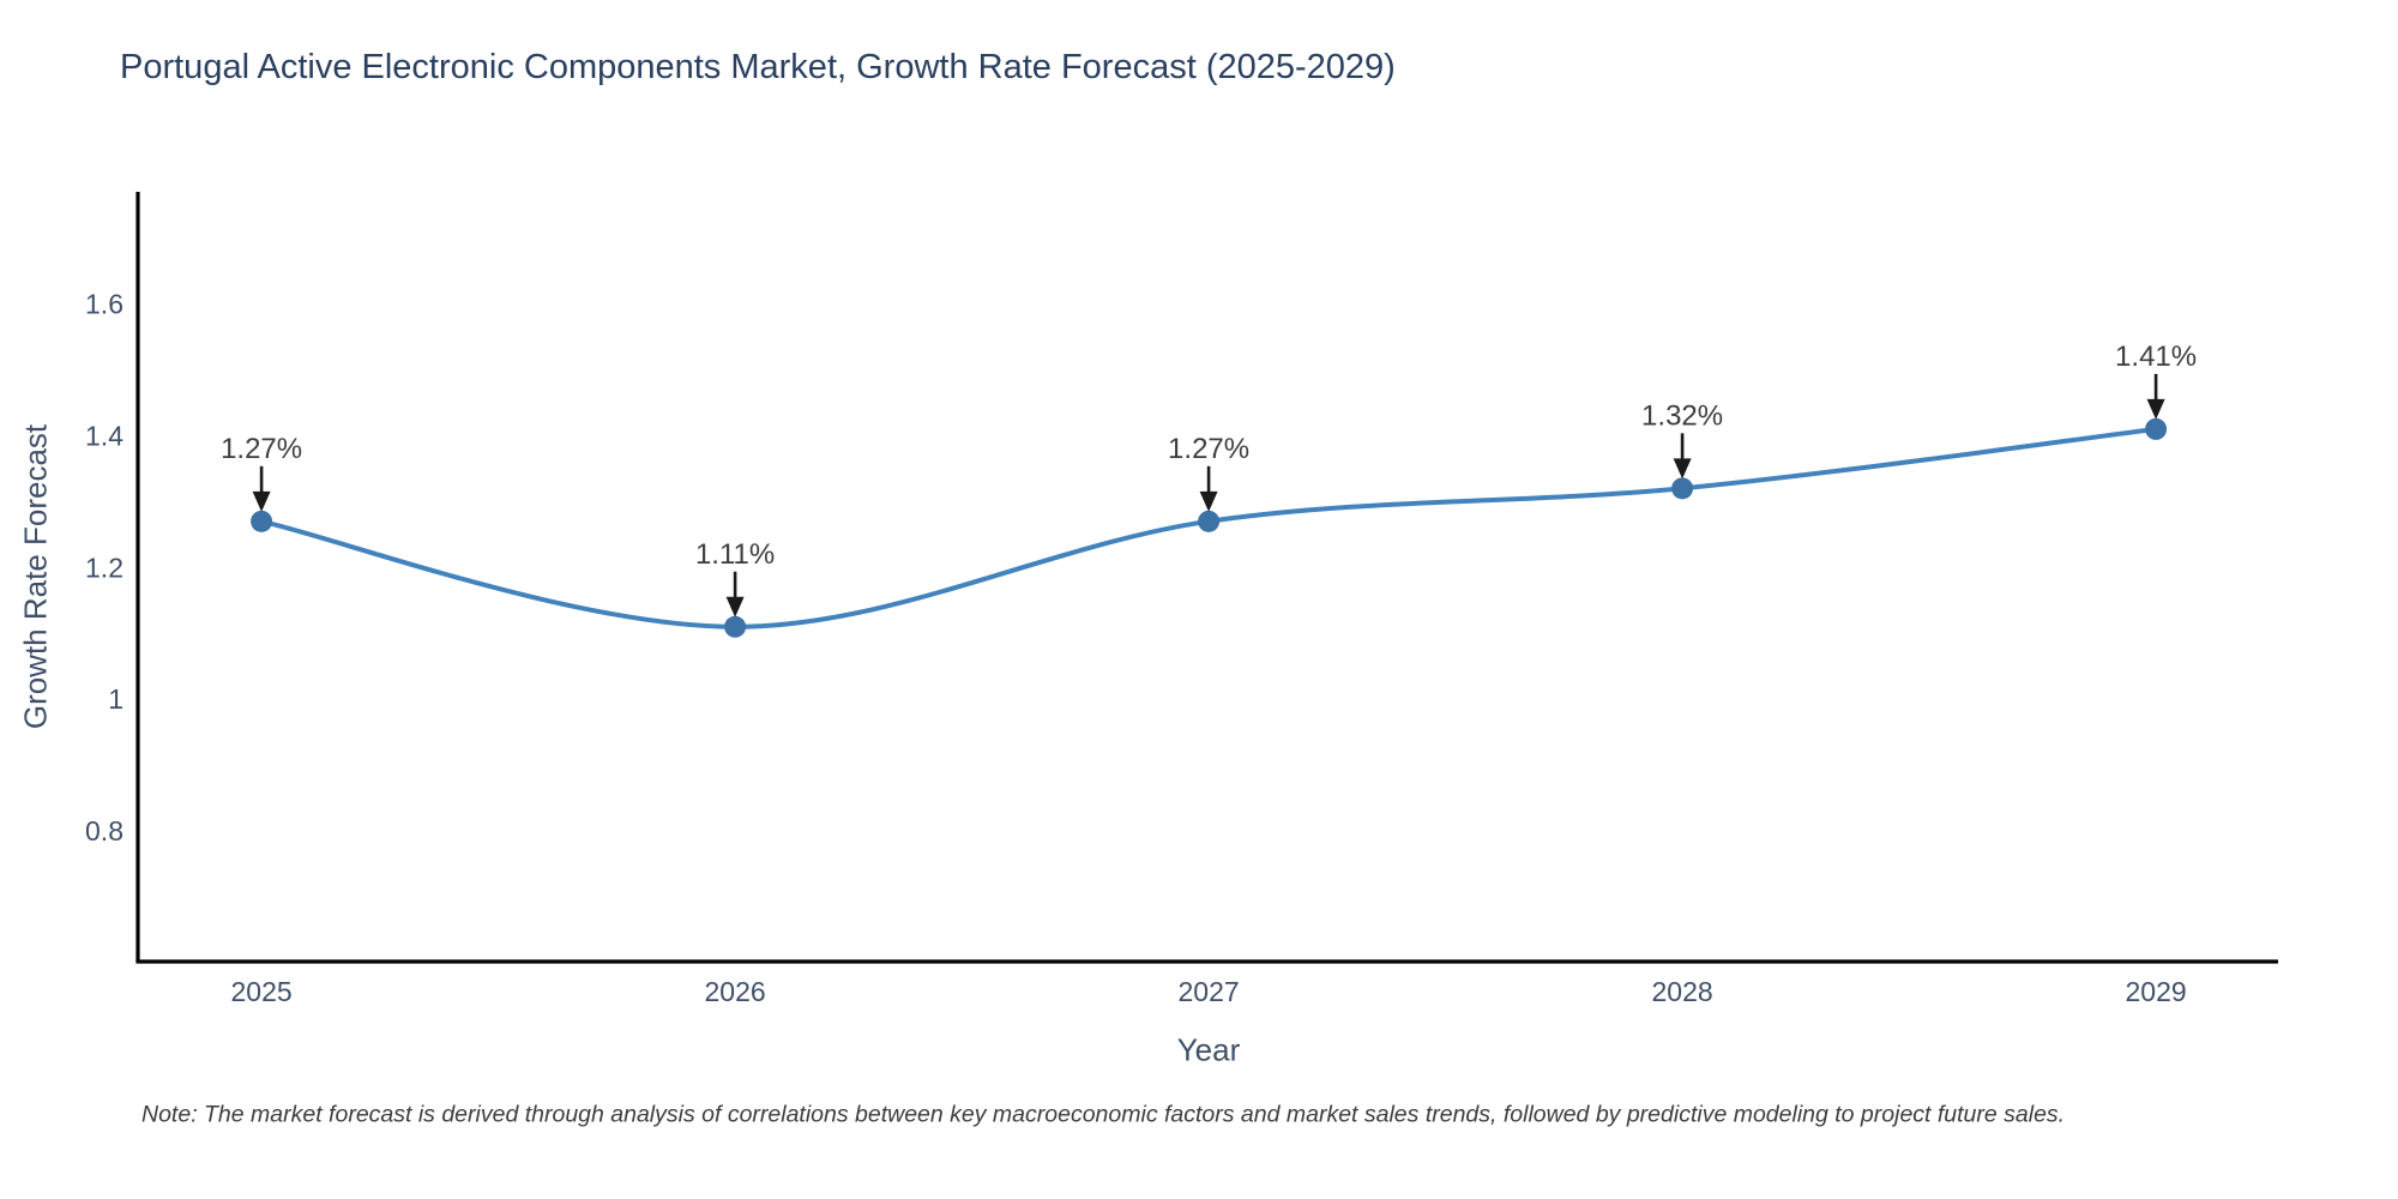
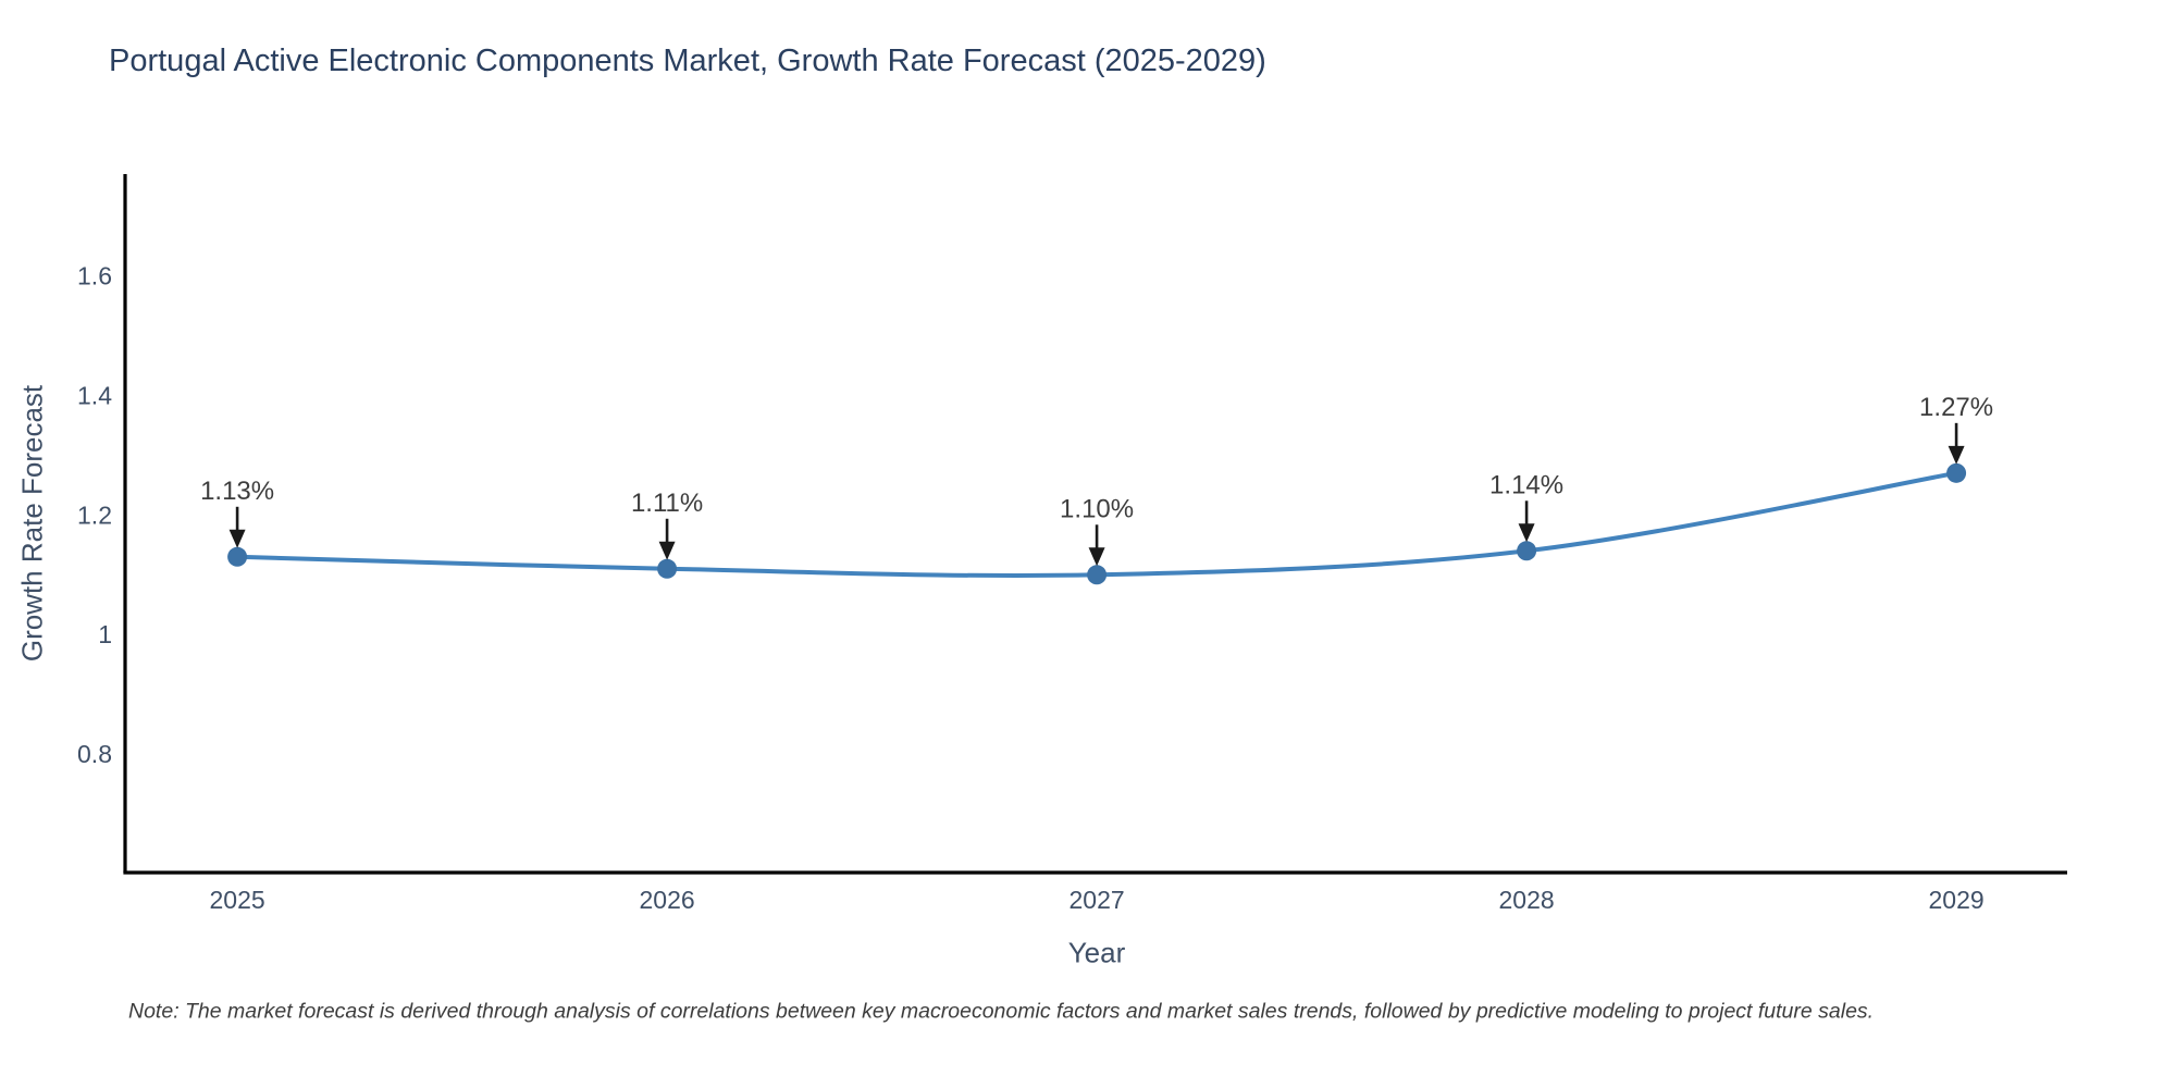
2025: 1.27% -> 1.13%
2027: 1.27% -> 1.10%
2028: 1.32% -> 1.14%
2029: 1.41% -> 1.27%
